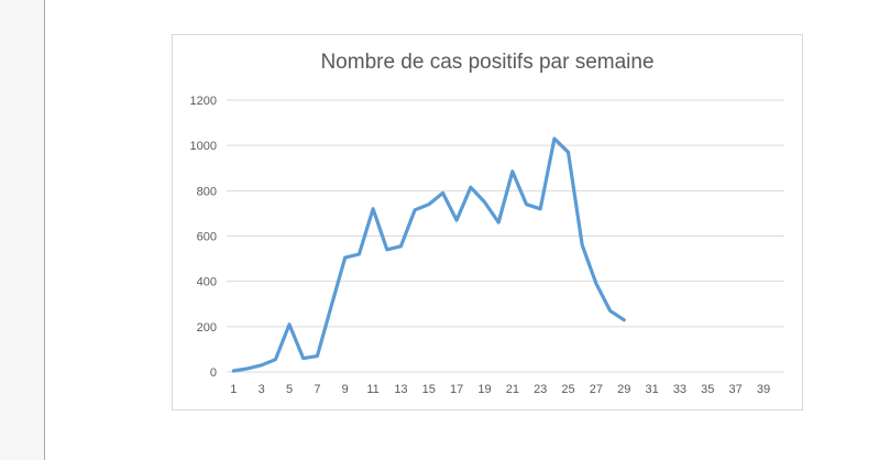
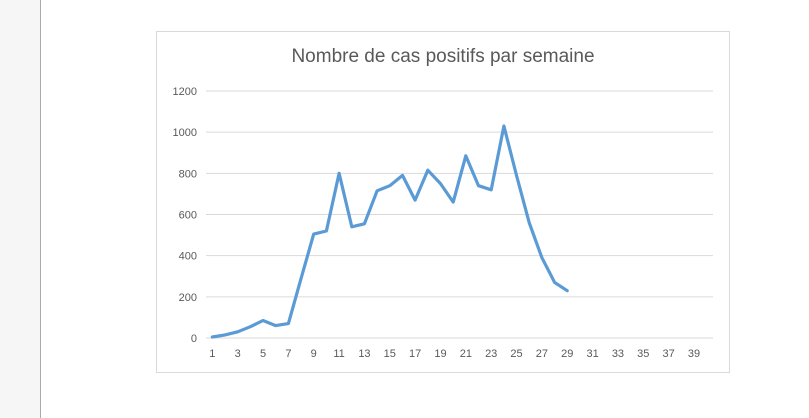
5: 210 -> 80
11: 720 -> 800
25: 970 -> 790
